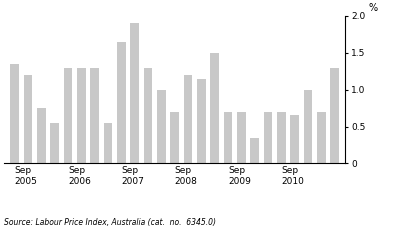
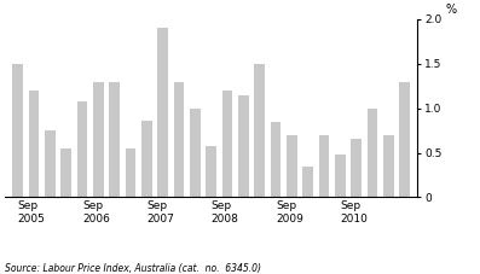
Sep 2005: 1.35 -> 1.50
Sep 2006: 1.30 -> 1.08
Sep 2007: 1.65 -> 0.86
Sep 2008: 0.70 -> 0.58
Sep 2009: 0.70 -> 0.84
Sep 2010: 0.70 -> 0.48
